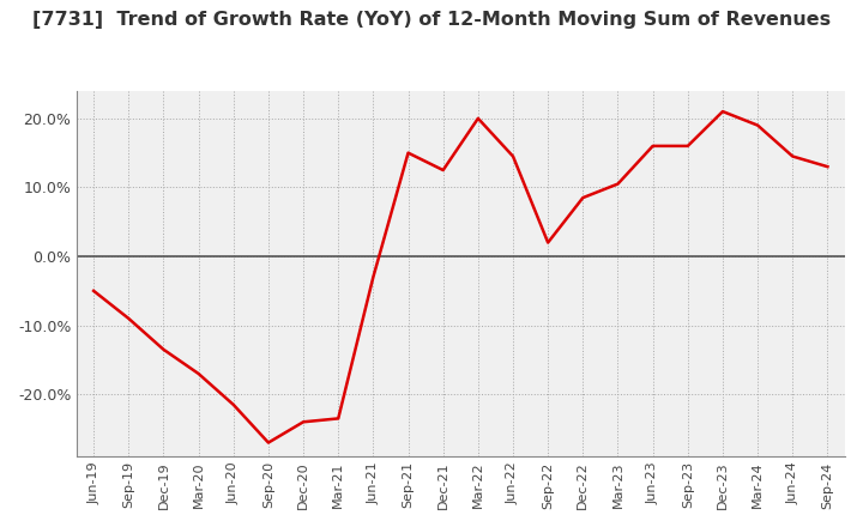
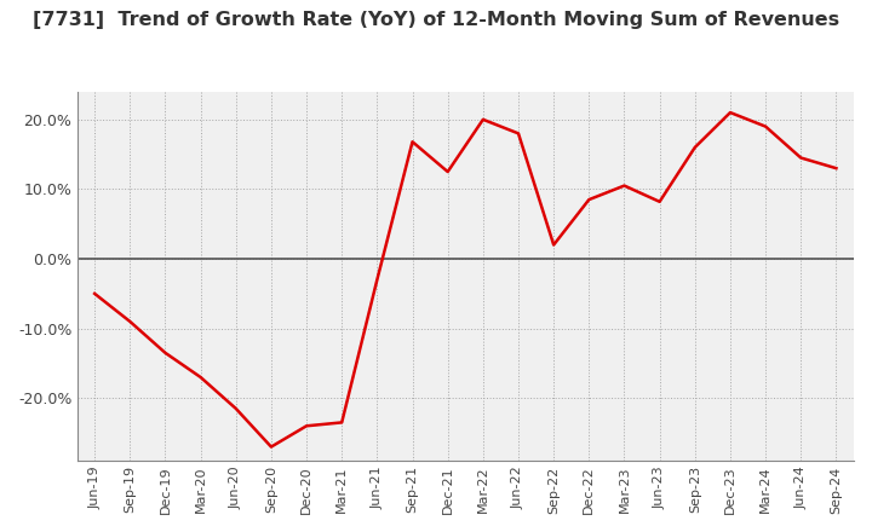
Sep-21: 15.0% -> 16.8%
Jun-22: 14.5% -> 18.0%
Jun-23: 16.0% -> 8.2%
